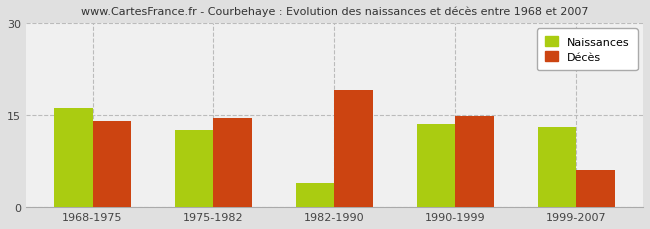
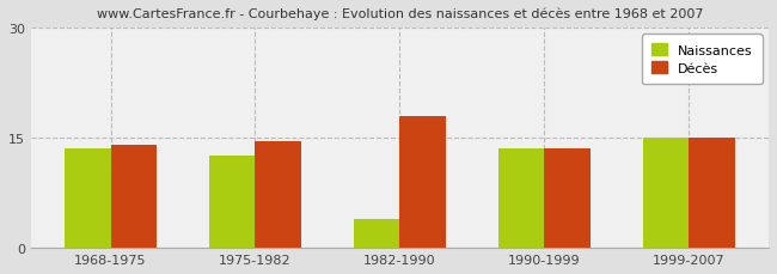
Naissances/1968-1975: 16.2 -> 13.5
Décès/1982-1990: 19.0 -> 18.0
Décès/1990-1999: 14.8 -> 13.5
Naissances/1999-2007: 13.0 -> 15.0
Décès/1999-2007: 6.0 -> 15.0
